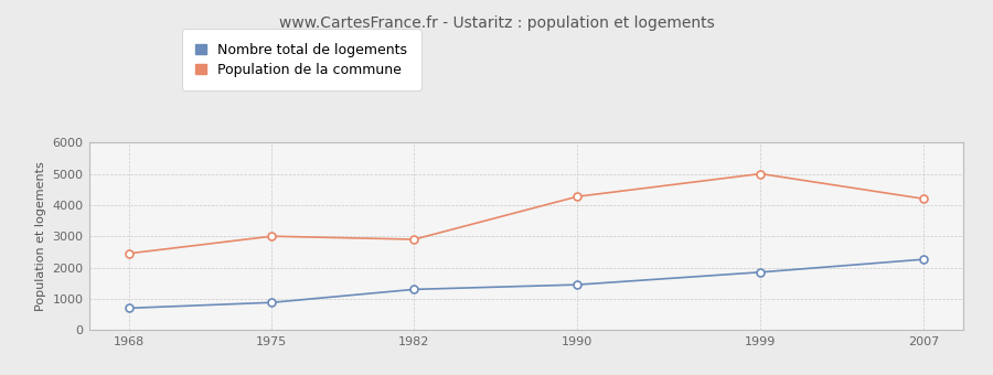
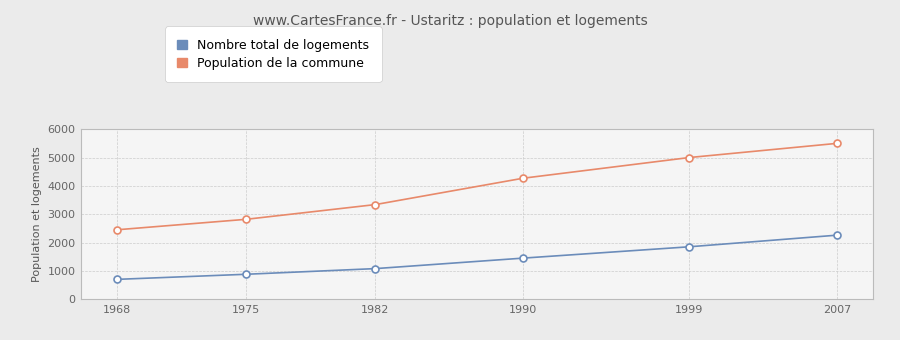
Population de la commune/1975: 3000 -> 2820
Nombre total de logements/1982: 1300 -> 1080
Population de la commune/1982: 2900 -> 3340
Population de la commune/2007: 4200 -> 5500
